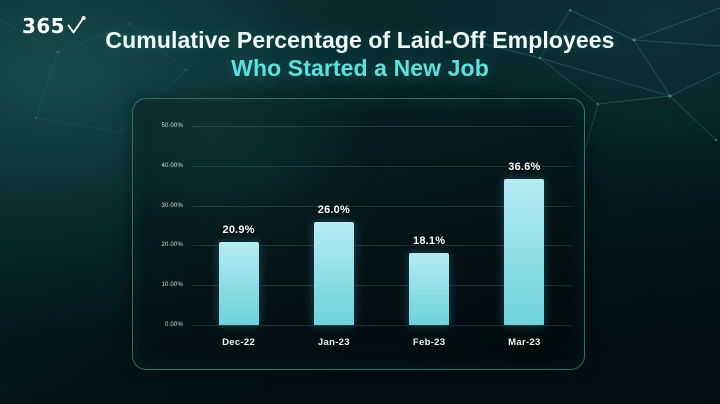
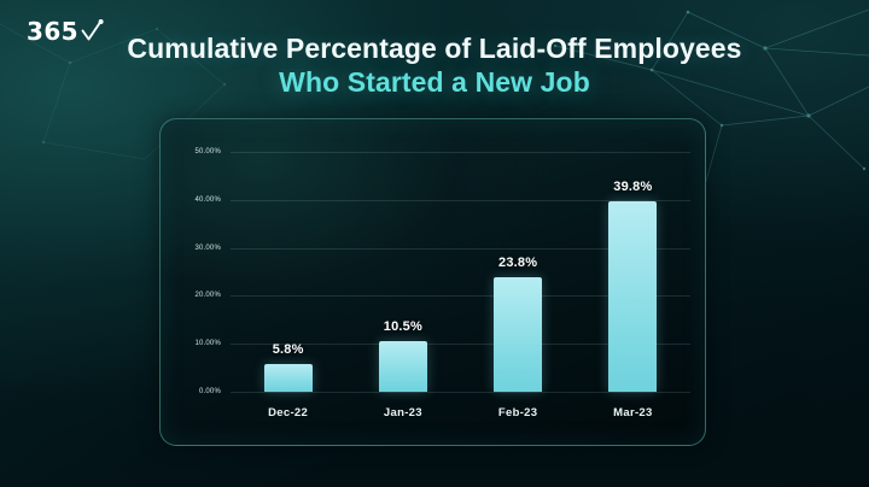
Dec-22: 20.9% -> 5.8%
Jan-23: 26.0% -> 10.5%
Feb-23: 18.1% -> 23.8%
Mar-23: 36.6% -> 39.8%
